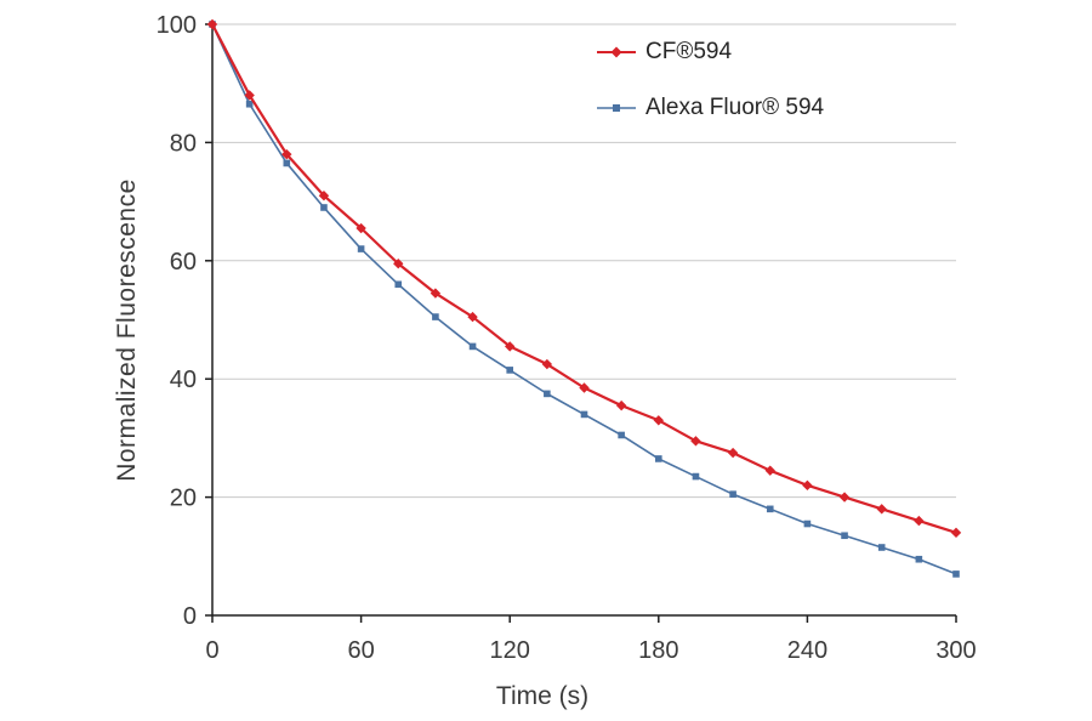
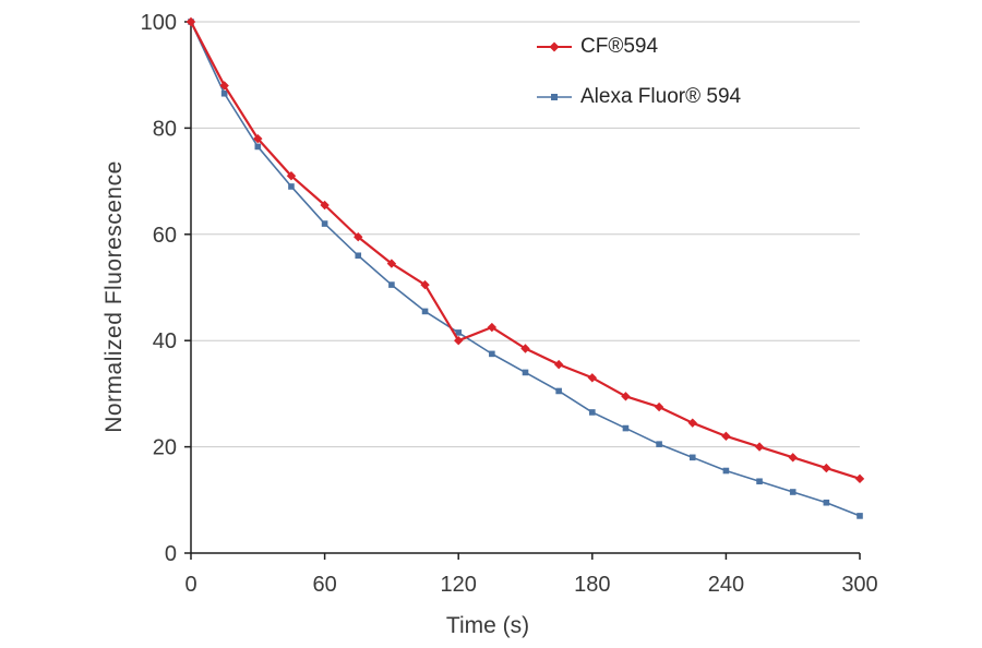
CF®594/120: 46 -> 40
